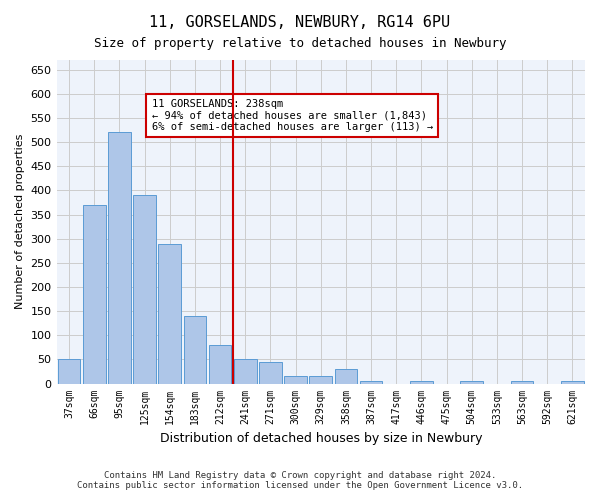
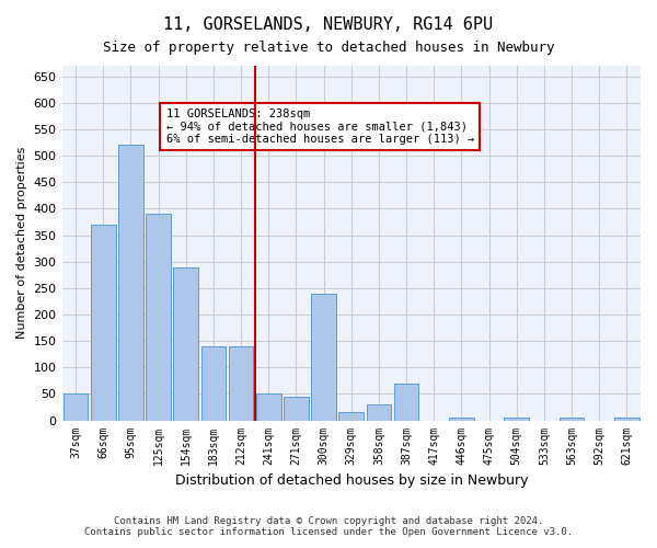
212sqm: 80 -> 140
300sqm: 15 -> 240
387sqm: 5 -> 70
